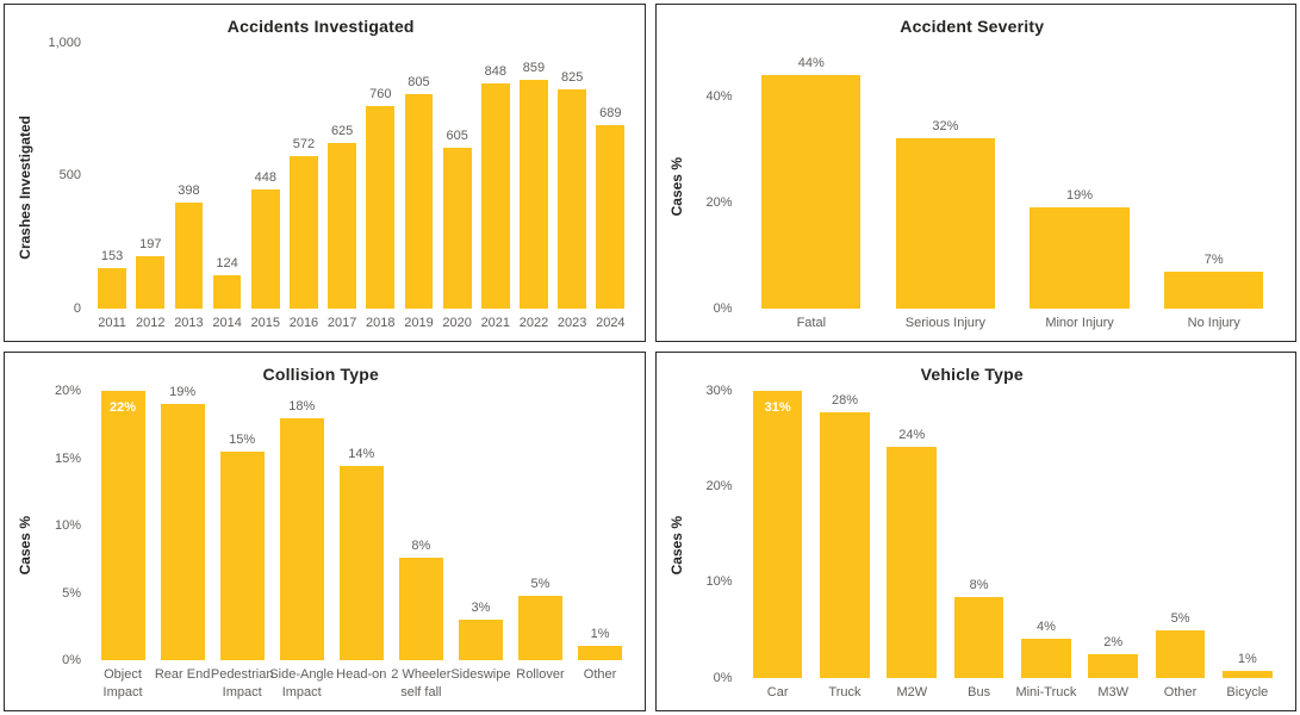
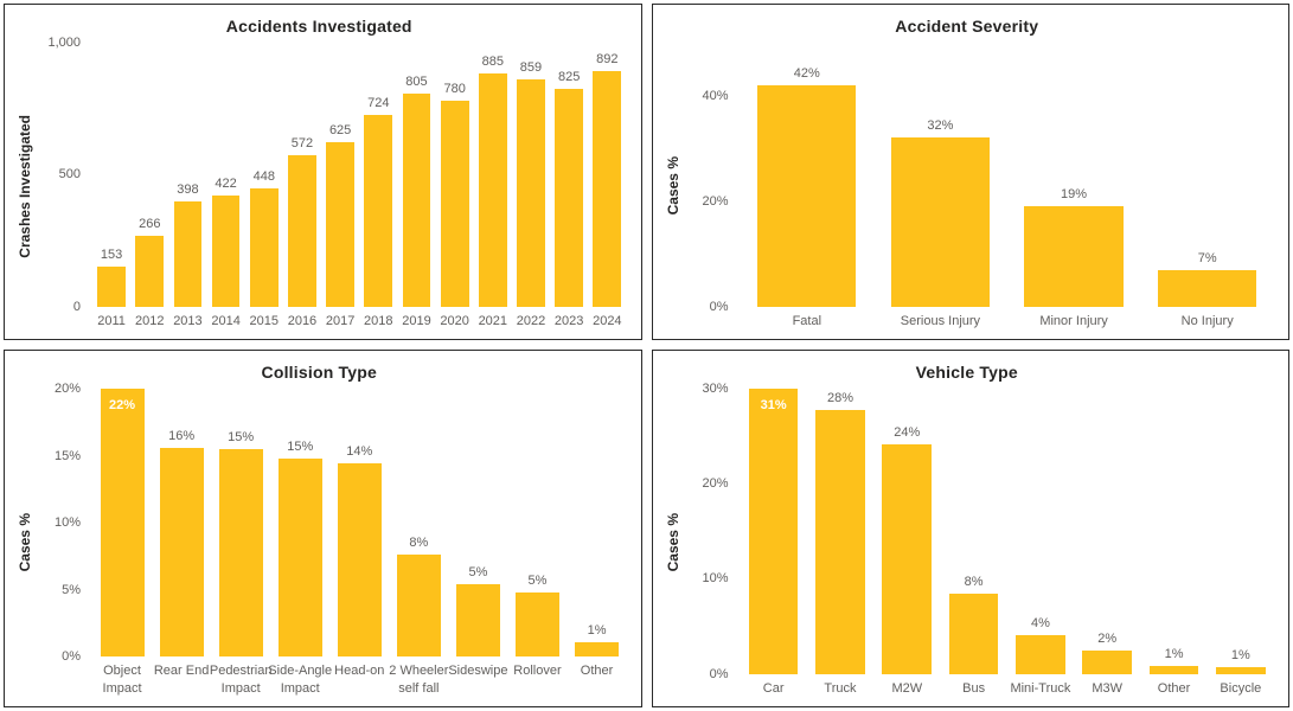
Accidents Investigated/2012: 197 -> 266
Accidents Investigated/2014: 124 -> 422
Accidents Investigated/2018: 760 -> 724
Accidents Investigated/2020: 605 -> 780
Accidents Investigated/2021: 848 -> 885
Accidents Investigated/2024: 689 -> 892
Accident Severity/Fatal: 44% -> 42%
Collision Type/Rear End: 19% -> 16%
Collision Type/Side-Angle Impact: 18% -> 15%
Collision Type/Sideswipe: 3% -> 5%
Vehicle Type/Other: 5% -> 1%
